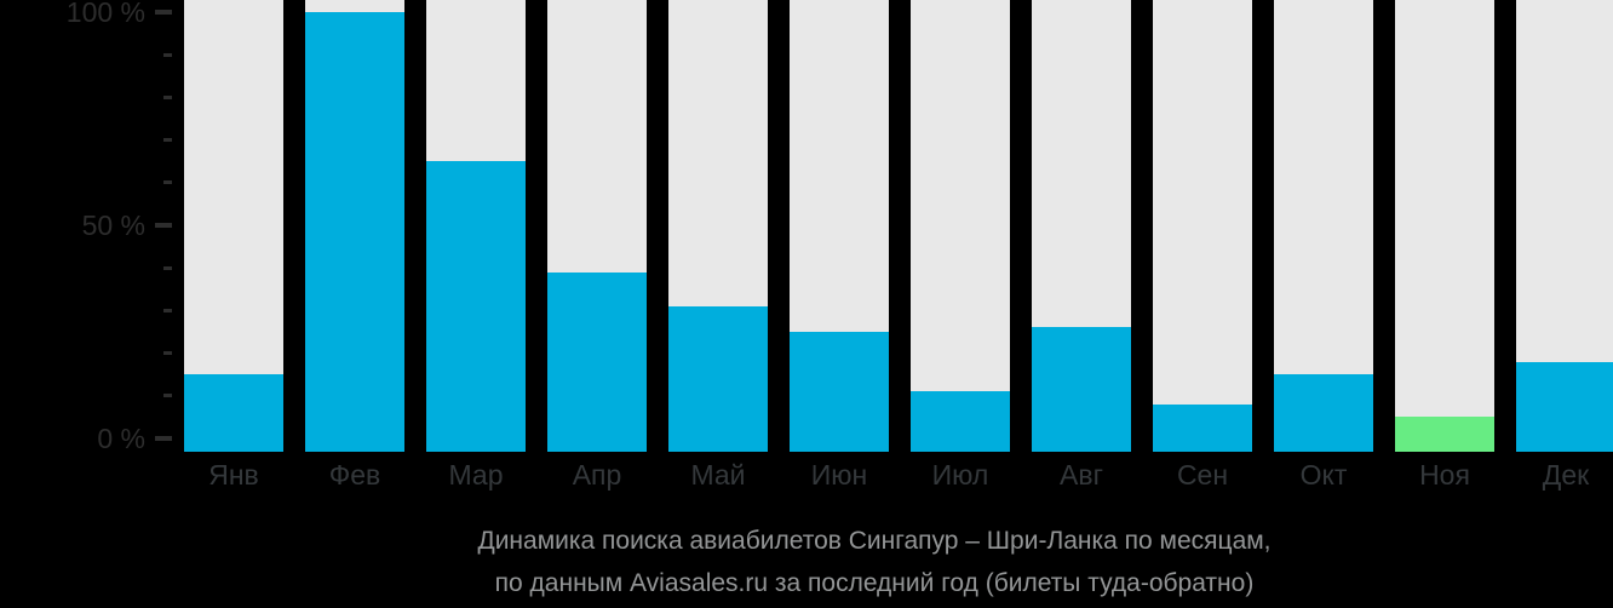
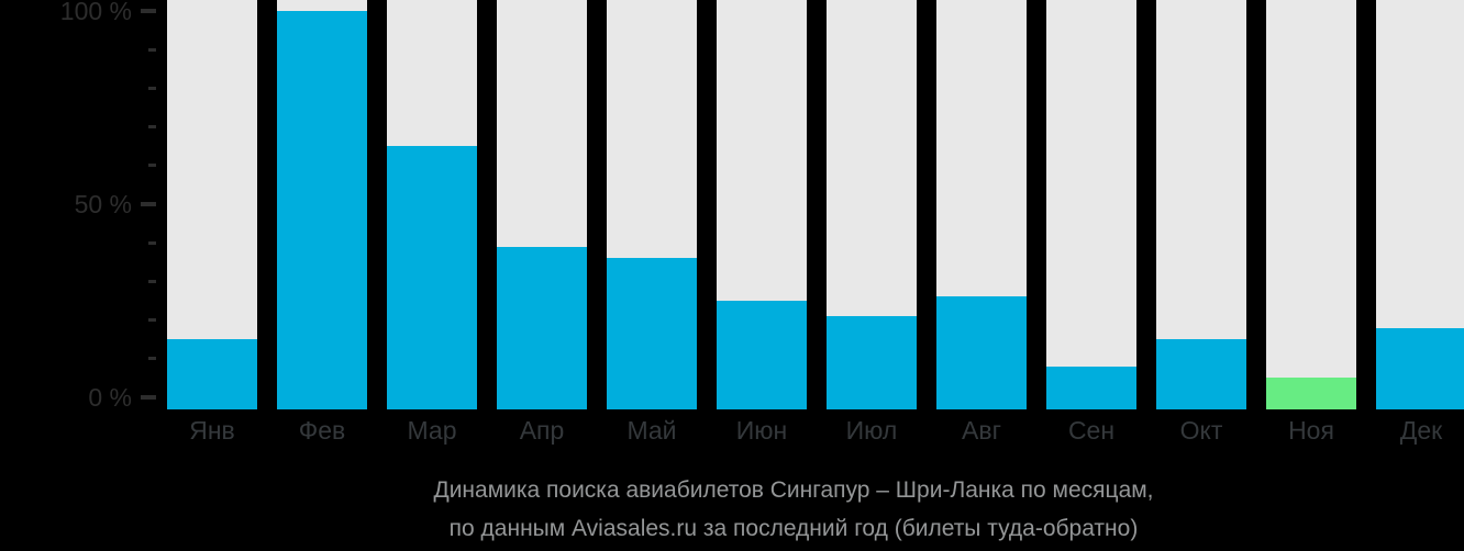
Май: 31% -> 36%
Июл: 11% -> 21%
